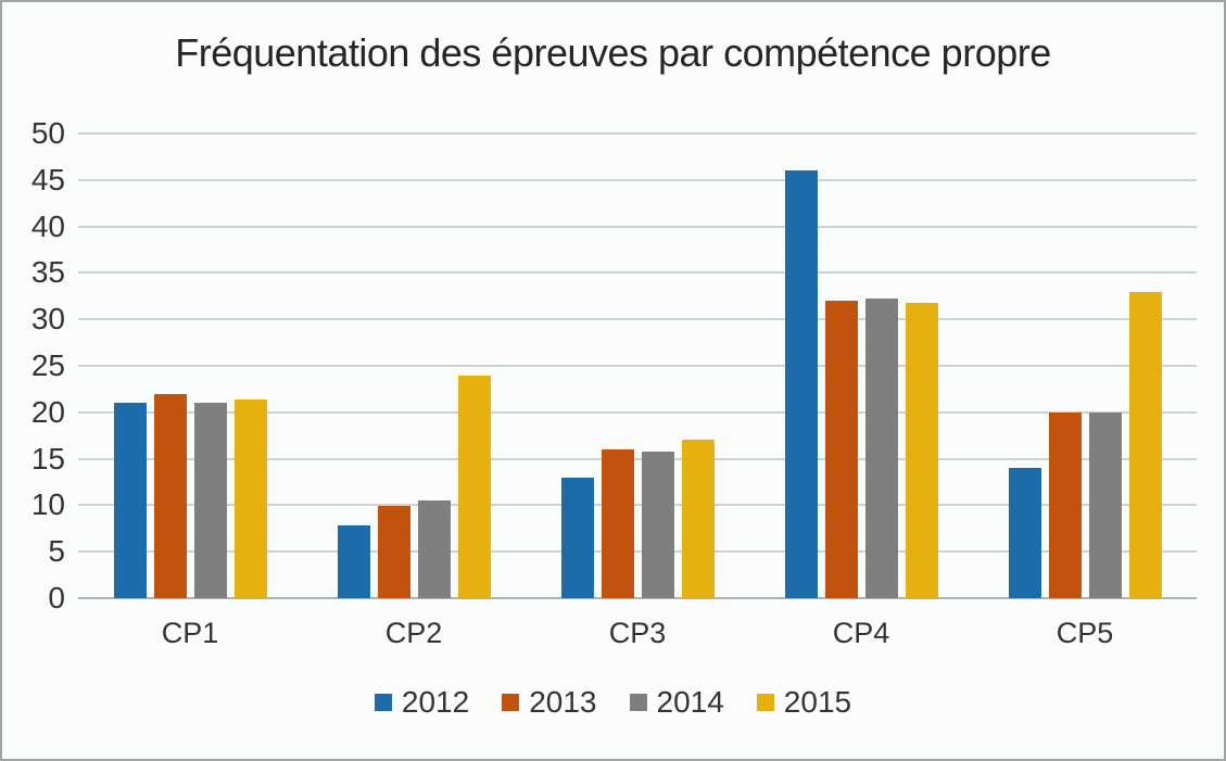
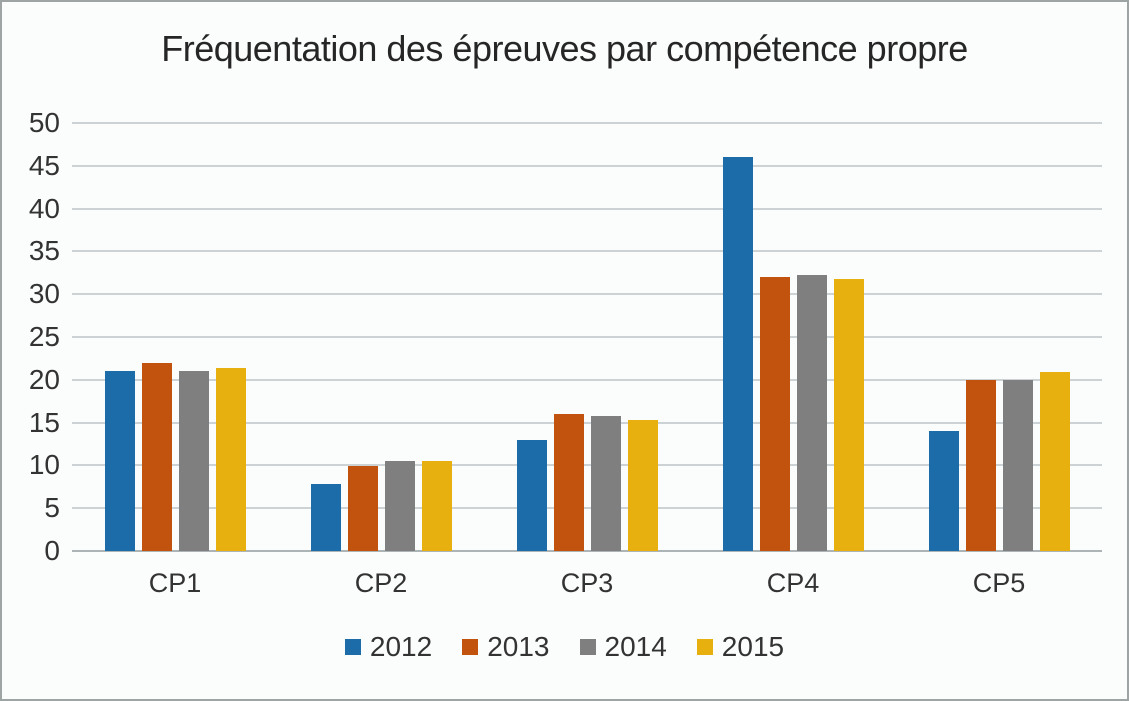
2015/CP2: 24 -> 10
2015/CP3: 17 -> 15
2015/CP5: 33 -> 21
